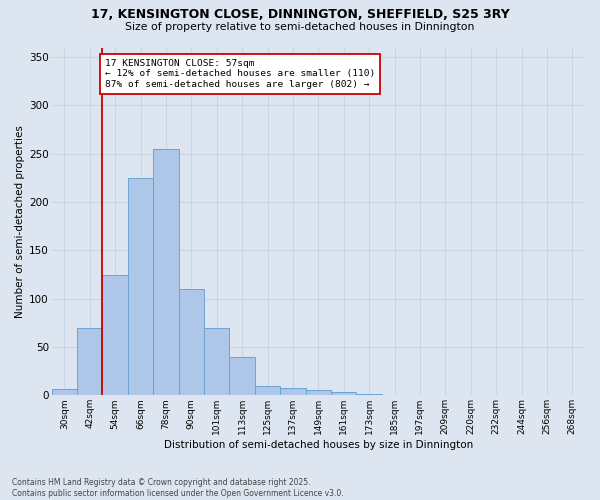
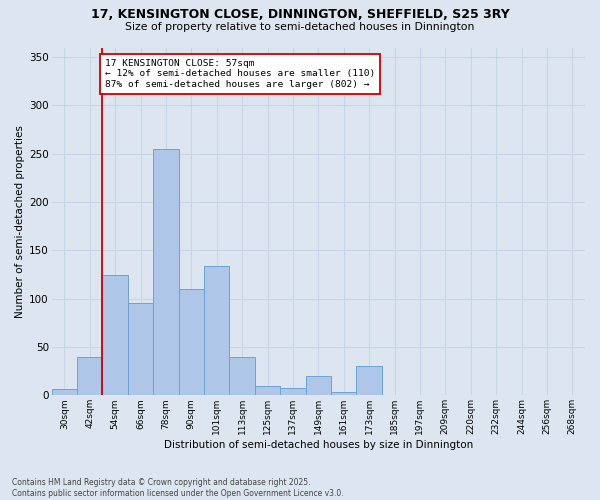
42sqm: 70 -> 40
66sqm: 225 -> 96
101sqm: 70 -> 134
149sqm: 5 -> 20
173sqm: 1 -> 30
